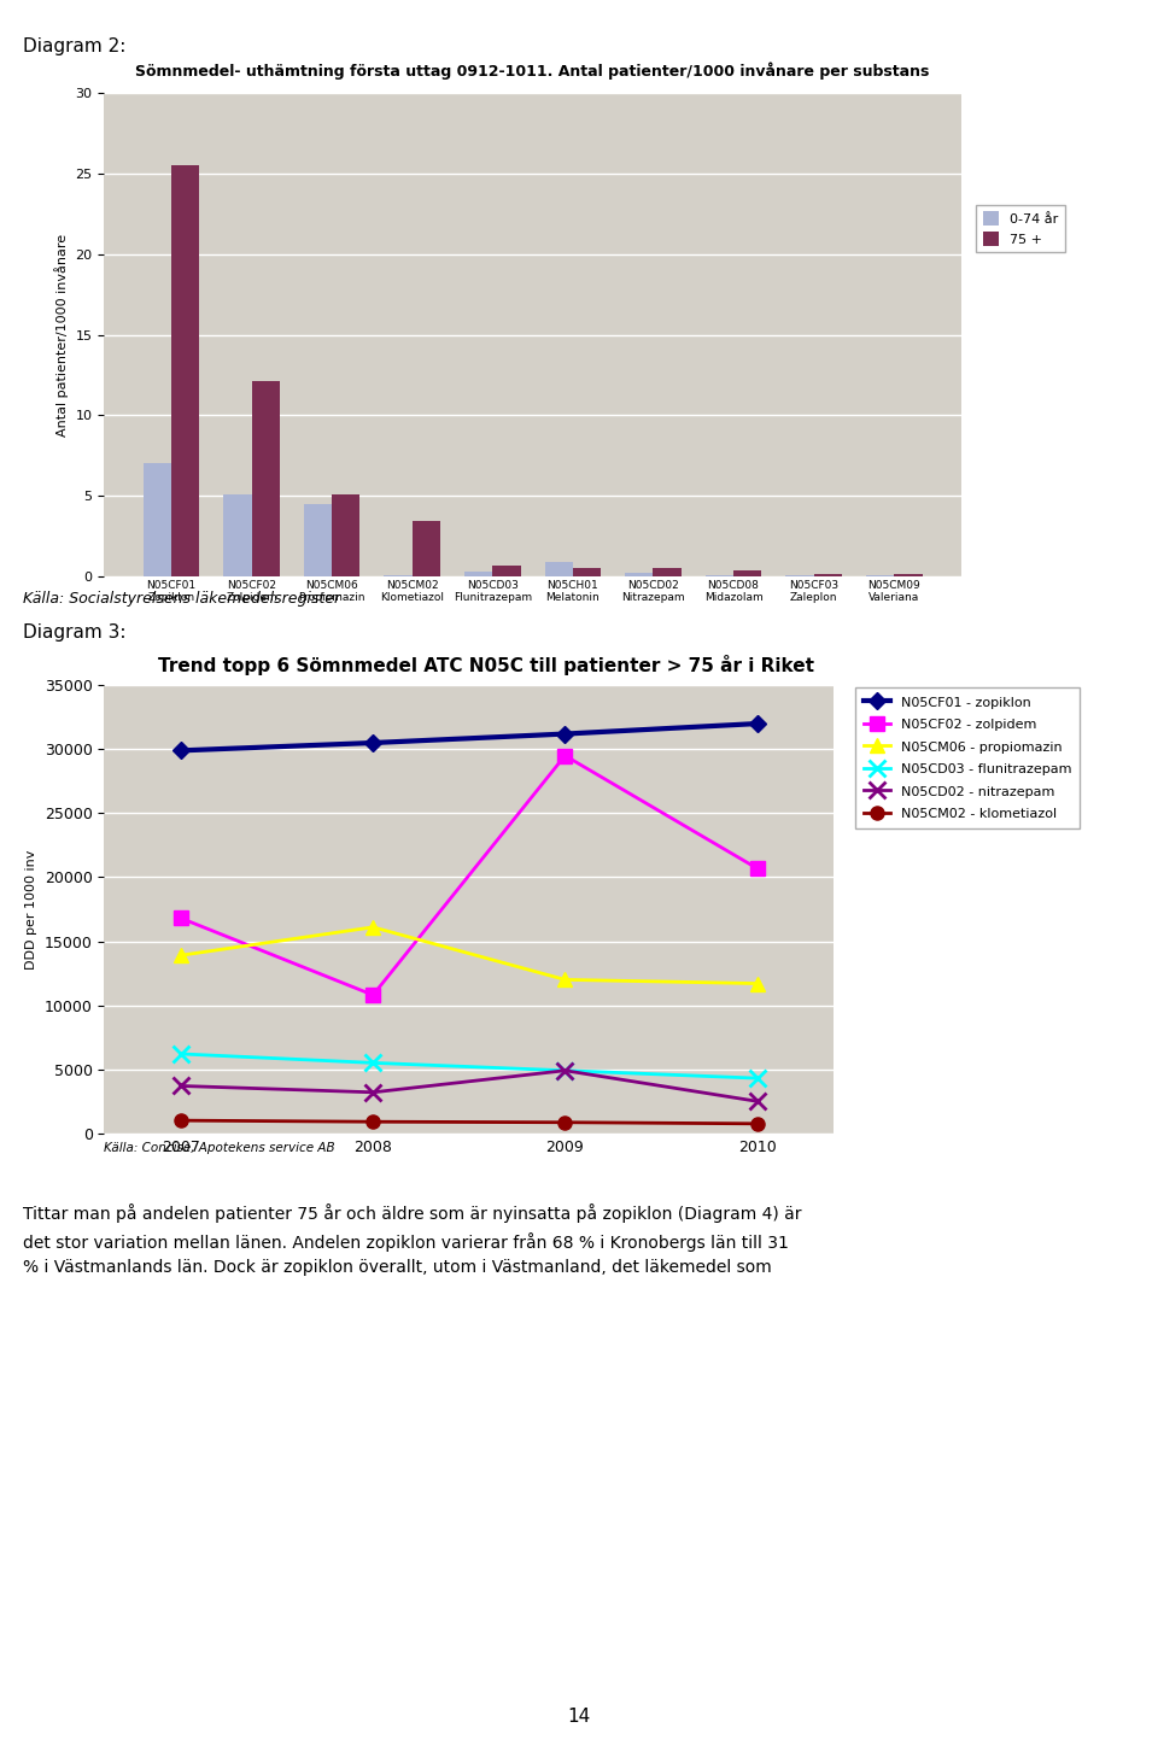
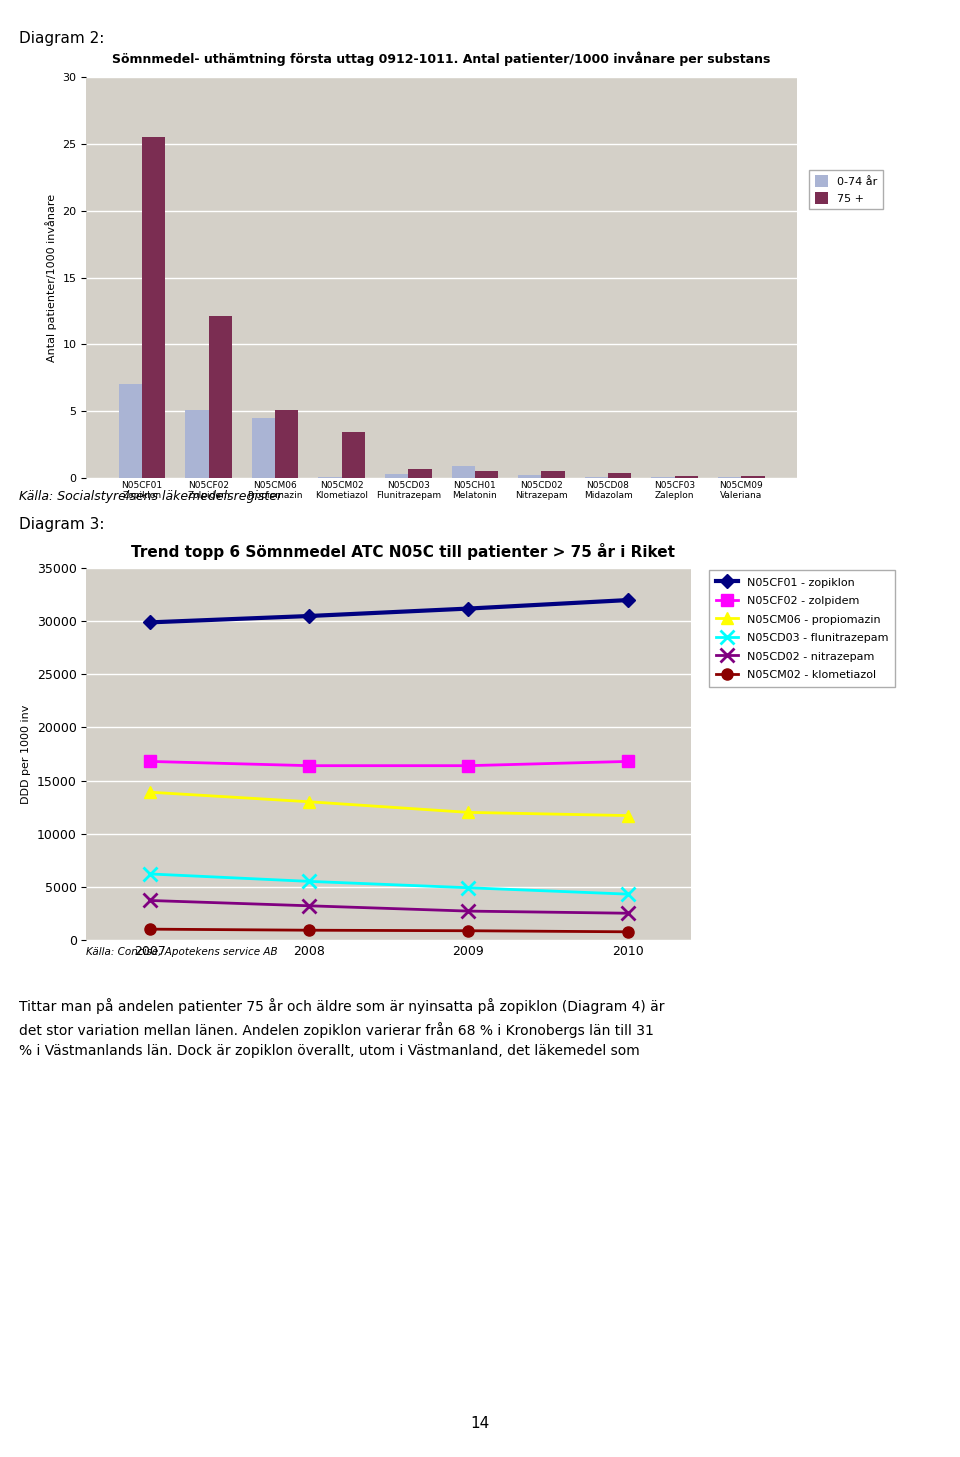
N05CF02 - zolpidem/2008: 10800 -> 16400
N05CM06 - propiomazin/2008: 16100 -> 13000
N05CF02 - zolpidem/2009: 29500 -> 16400
N05CD02 - nitrazepam/2009: 4900 -> 2700
N05CF02 - zolpidem/2010: 20700 -> 16800
